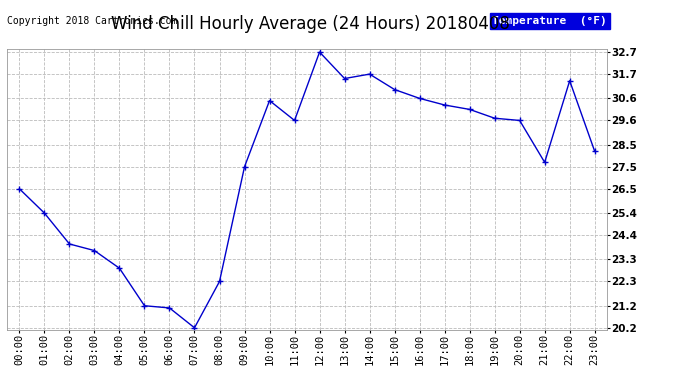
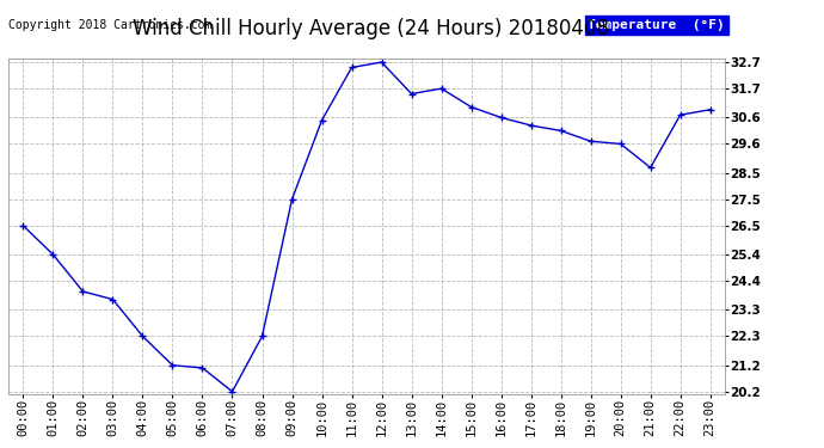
04:00: 22.9 -> 22.3
11:00: 29.6 -> 32.5
21:00: 27.7 -> 28.7
22:00: 31.4 -> 30.7
23:00: 28.2 -> 30.9
